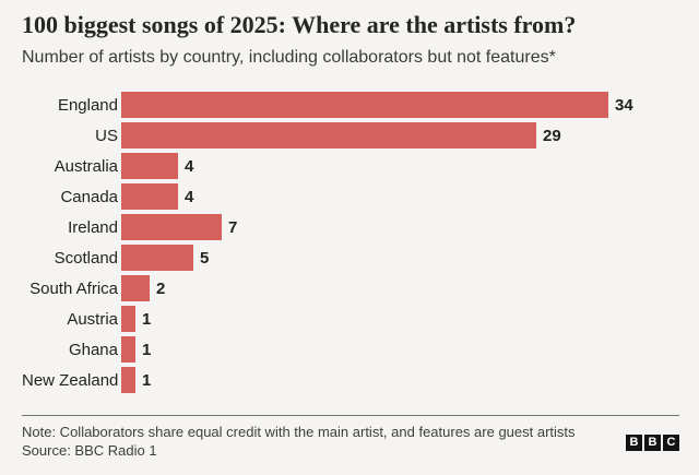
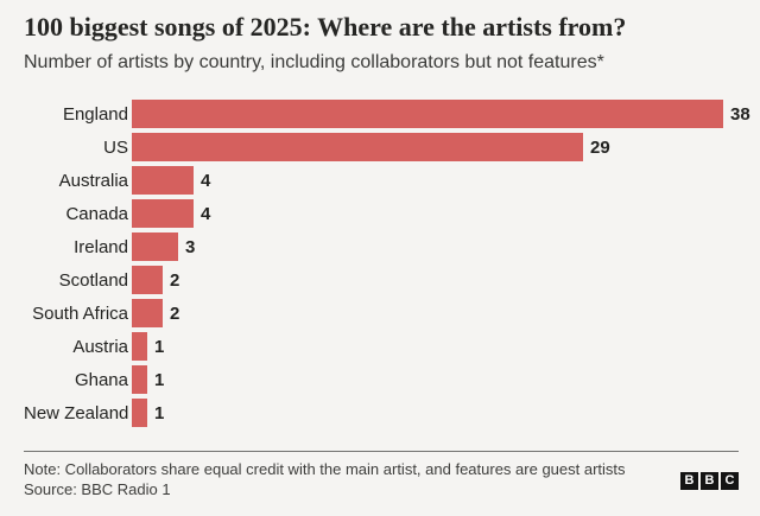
England: 34 -> 38
Ireland: 7 -> 3
Scotland: 5 -> 2
